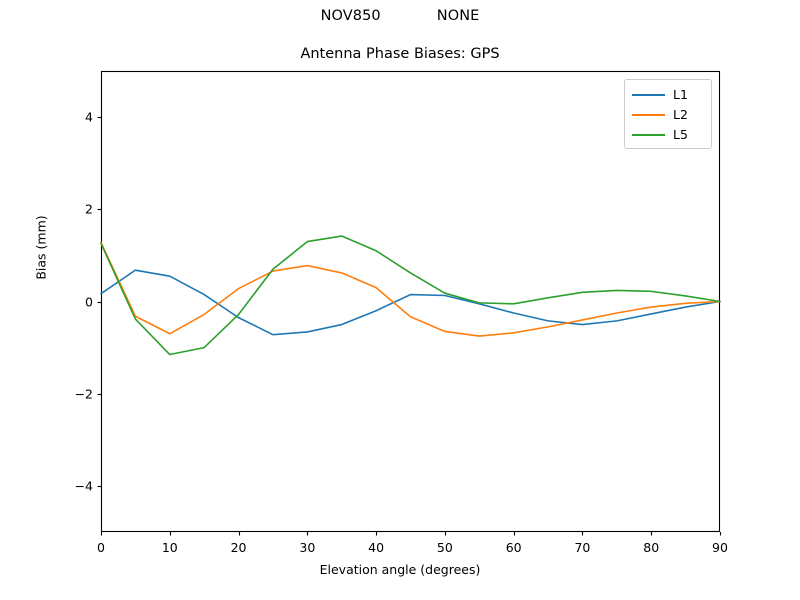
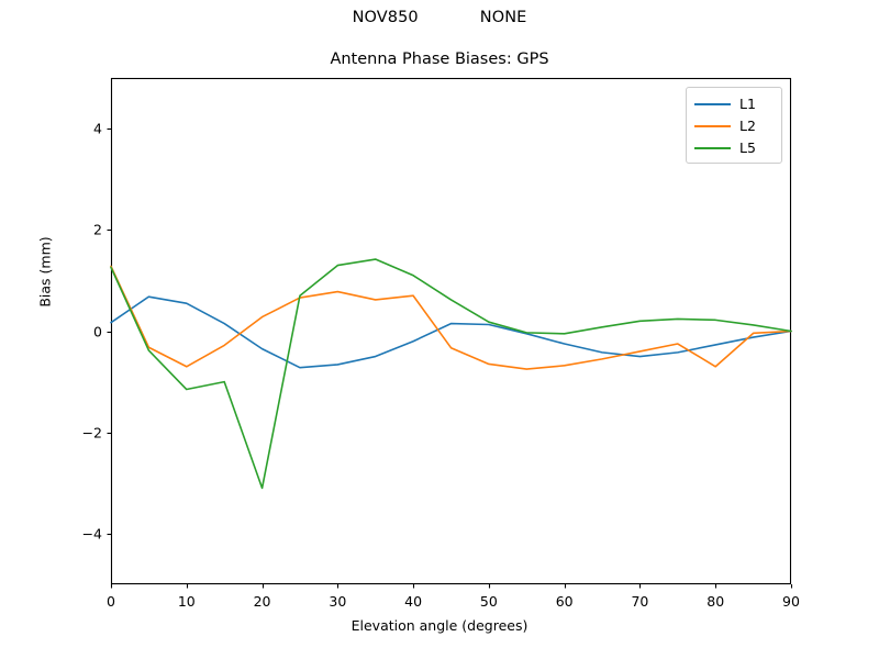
L5/20: -0.3 -> -3.1
L2/40: 0.3 -> 0.7
L2/80: -0.1 -> -0.7
